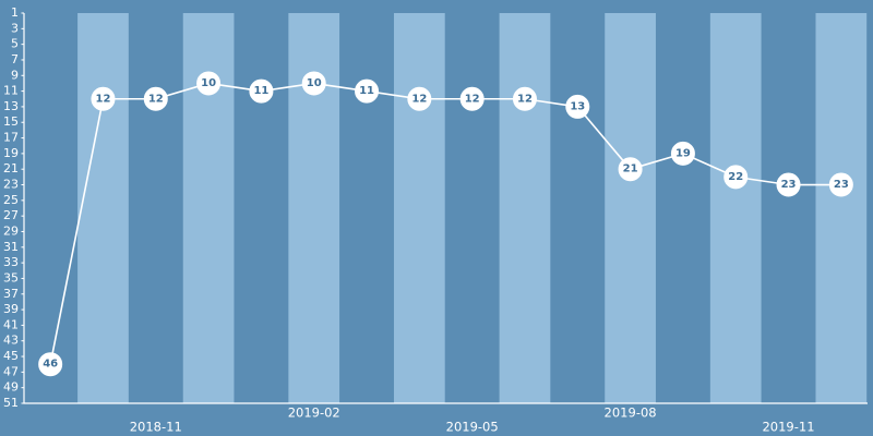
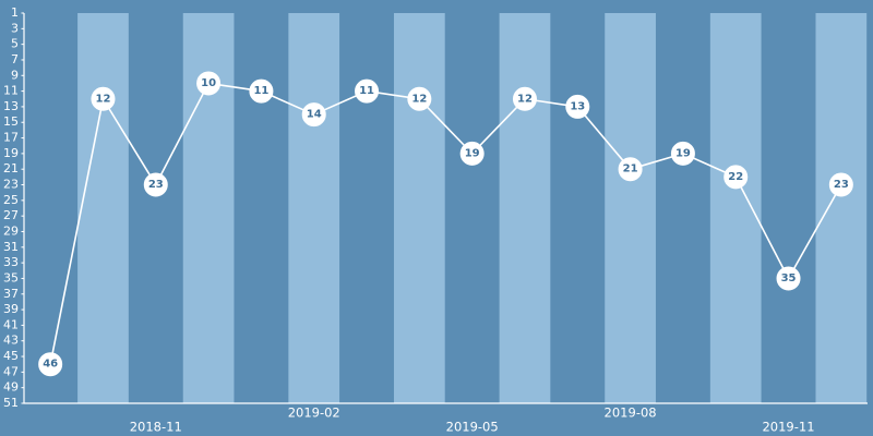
2018-11: 12 -> 23
2019-02: 10 -> 14
2019-05: 12 -> 19
2019-11: 23 -> 35
